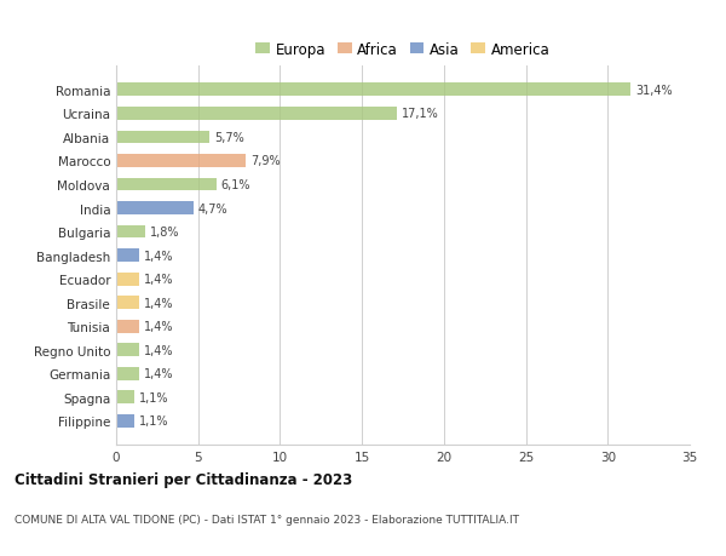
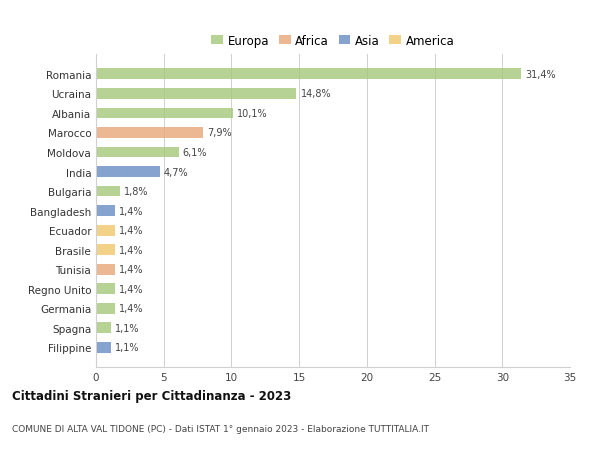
Ucraina: 17,1% -> 14,8%
Albania: 5,7% -> 10,1%
